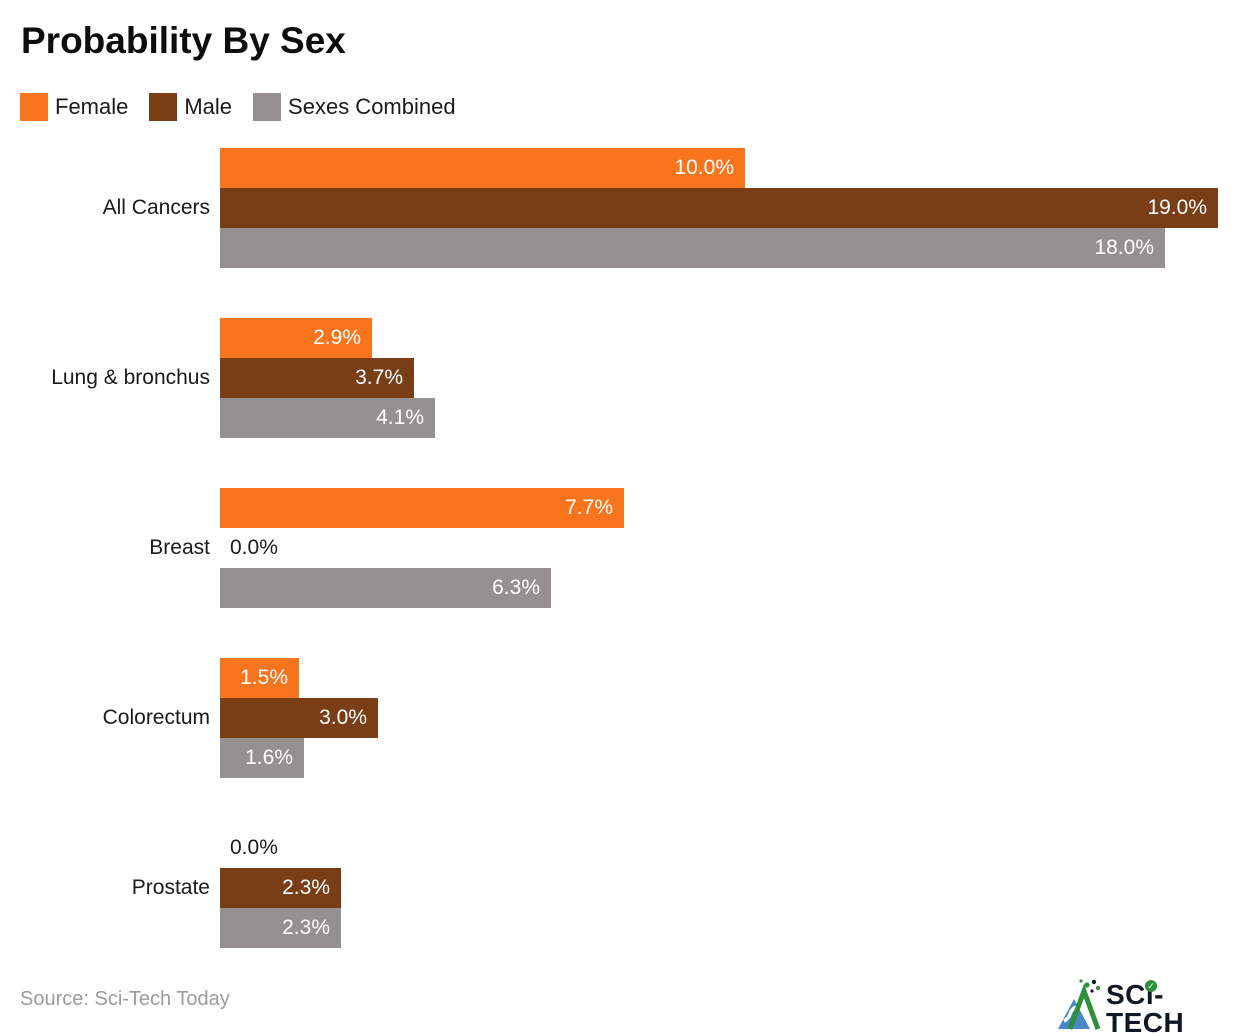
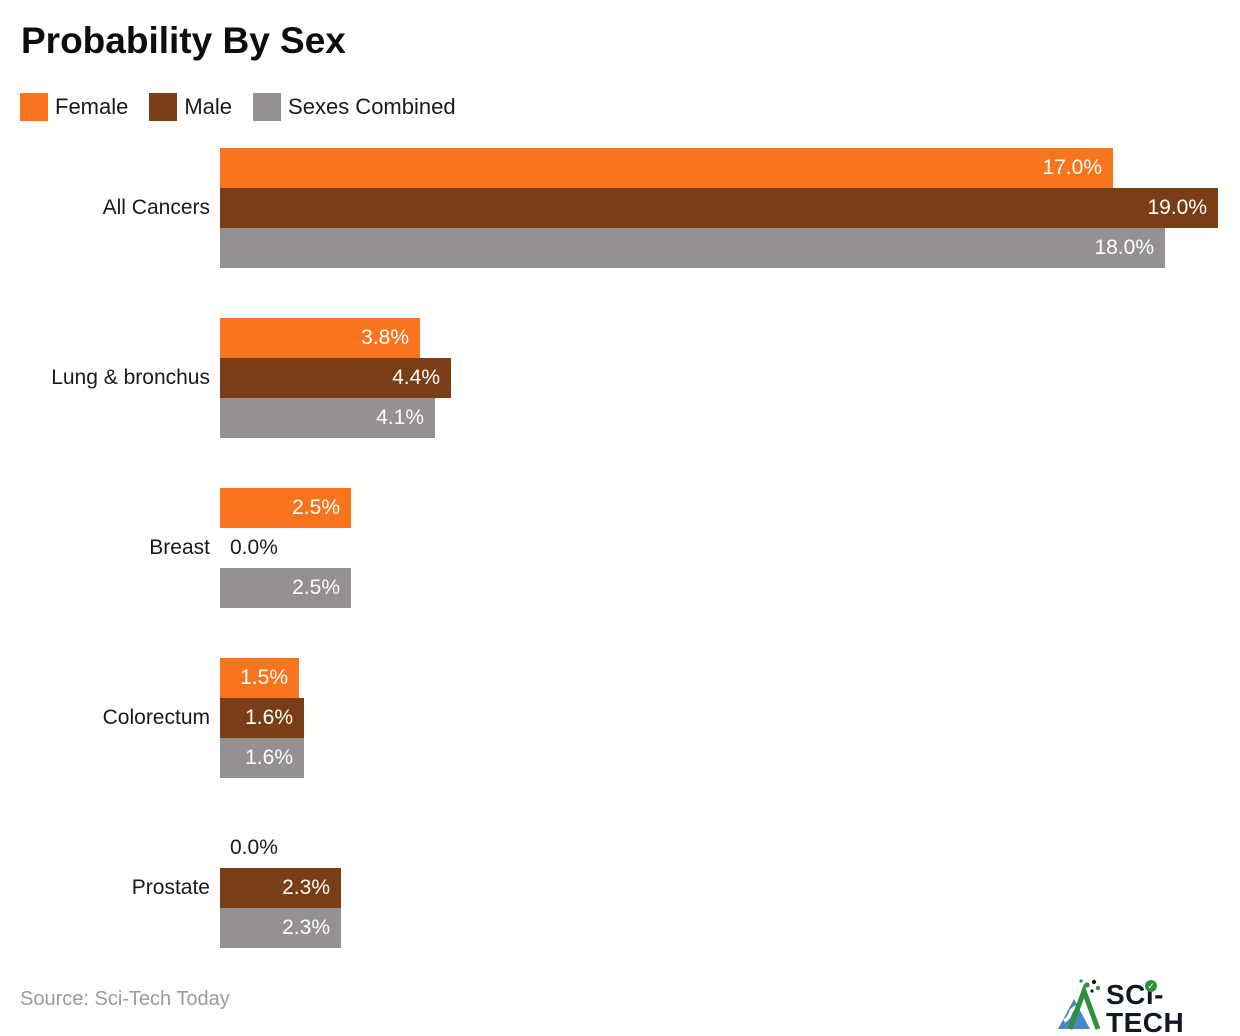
Female/All Cancers: 10.0% -> 17.0%
Female/Lung & bronchus: 2.9% -> 3.8%
Male/Lung & bronchus: 3.7% -> 4.4%
Female/Breast: 7.7% -> 2.5%
Sexes Combined/Breast: 6.3% -> 2.5%
Male/Colorectum: 3.0% -> 1.6%
